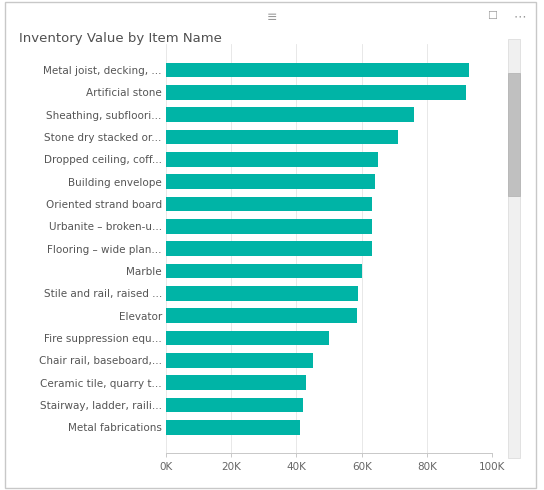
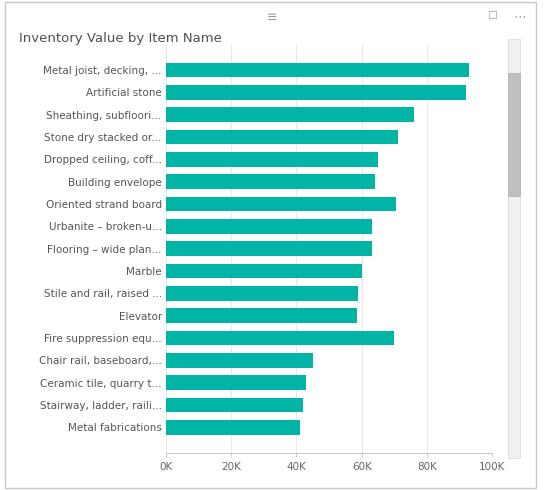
Oriented strand board: 63.0K -> 70.5K
Fire suppression equ...: 50.0K -> 70.0K
